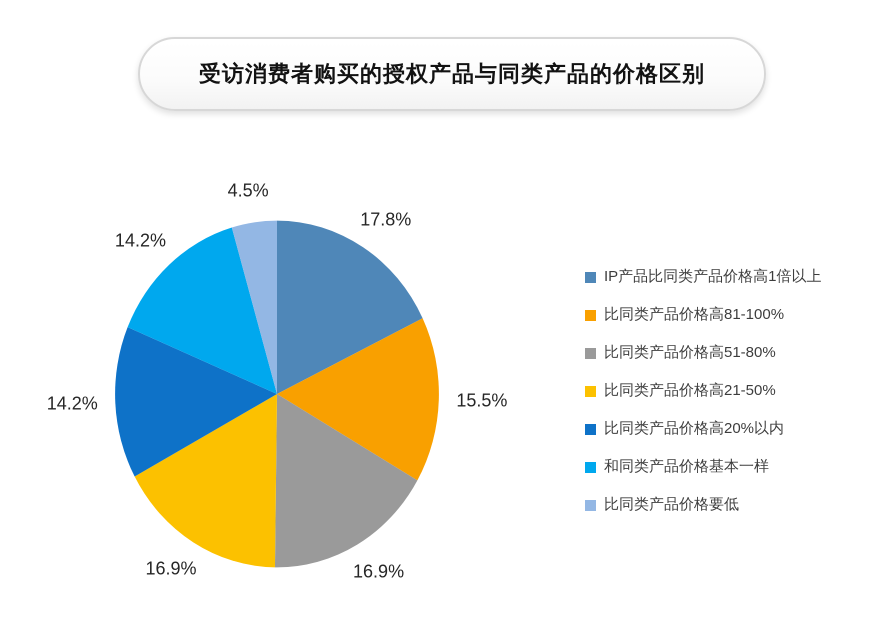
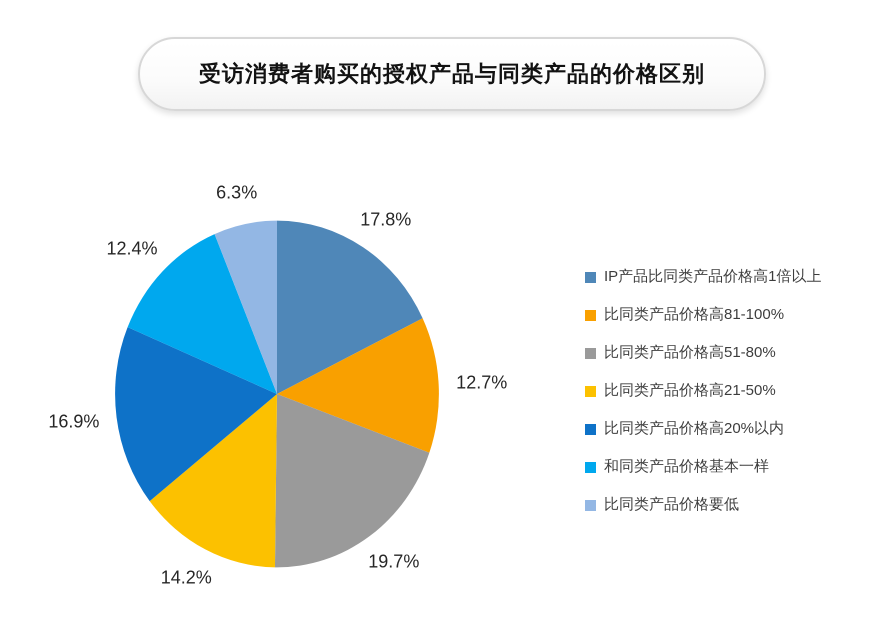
比同类产品价格高81-100%: 15.5% -> 12.7%
比同类产品价格高51-80%: 16.9% -> 19.7%
比同类产品价格高21-50%: 16.9% -> 14.2%
比同类产品价格高20%以内: 14.2% -> 16.9%
和同类产品价格基本一样: 14.2% -> 12.4%
比同类产品价格要低: 4.5% -> 6.3%
